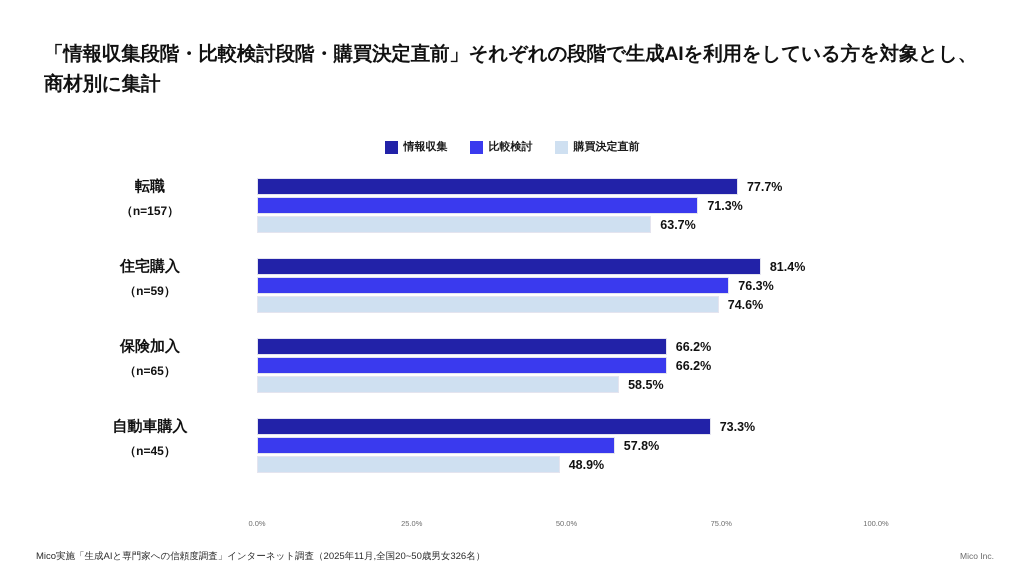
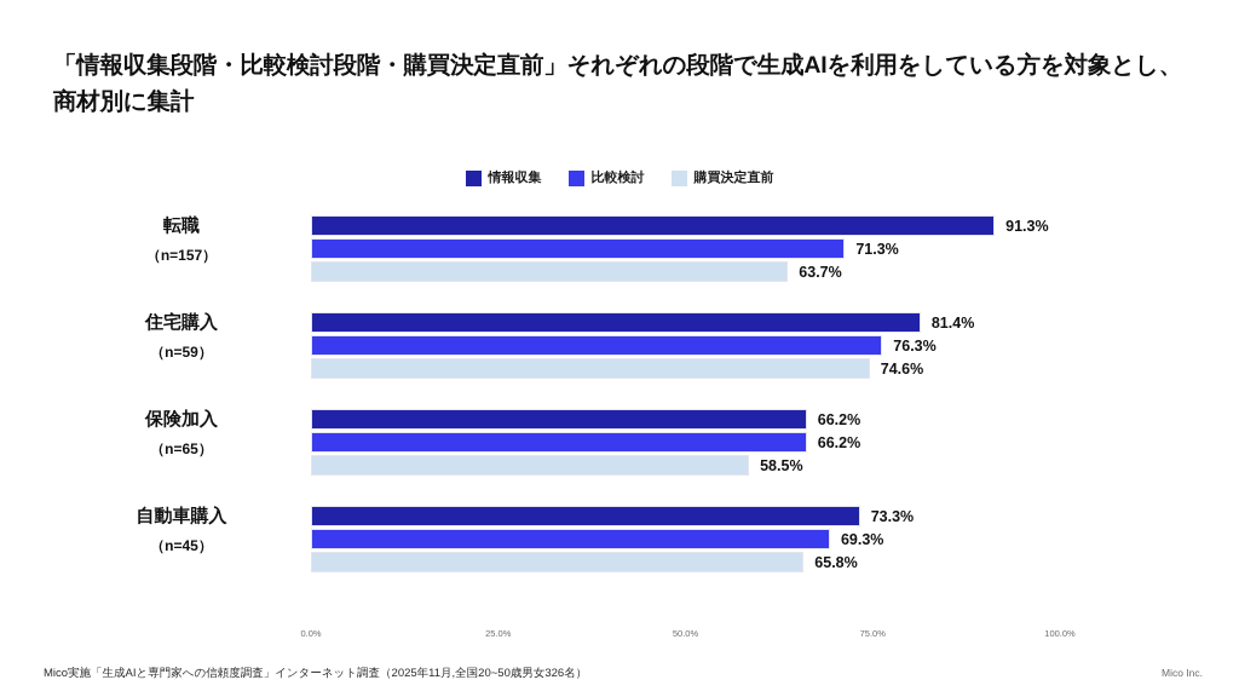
情報収集/転職: 77.7% -> 91.3%
比較検討/自動車購入: 57.8% -> 69.3%
購買決定直前/自動車購入: 48.9% -> 65.8%
